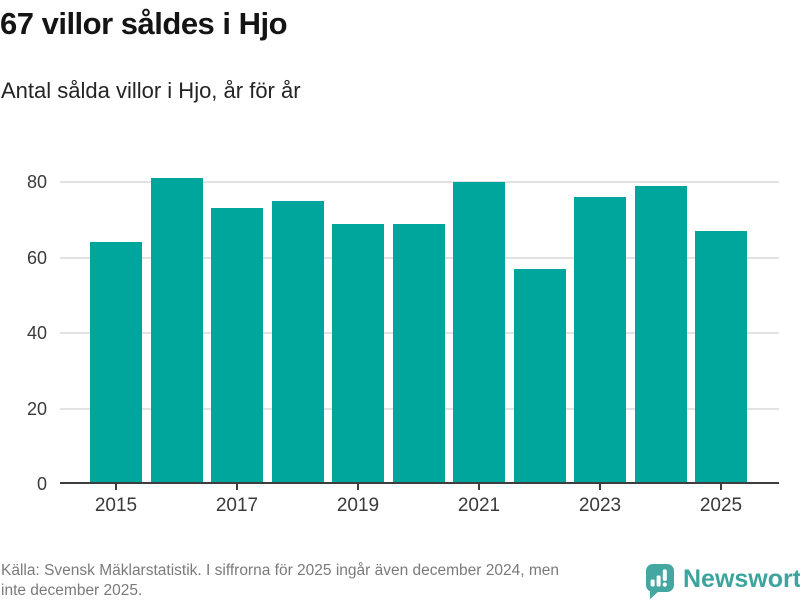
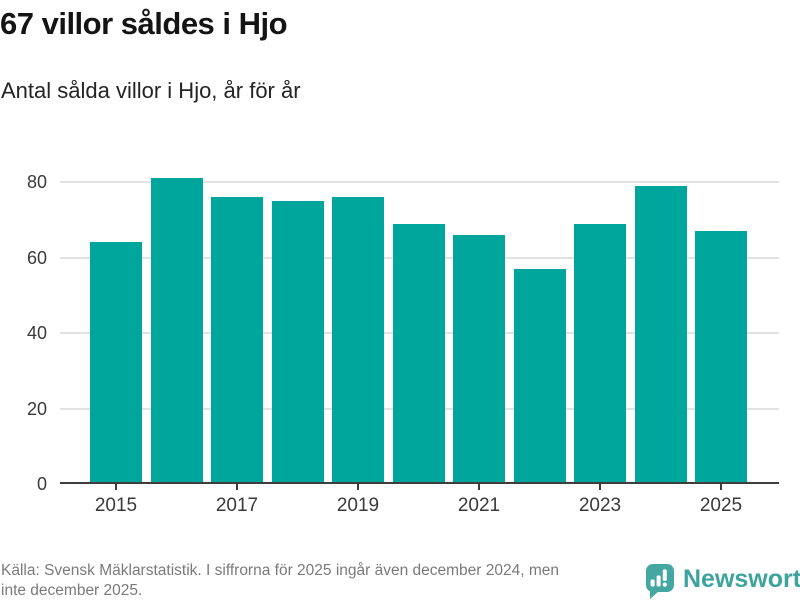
2017: 73 -> 76
2019: 69 -> 76
2021: 80 -> 66
2023: 76 -> 69
